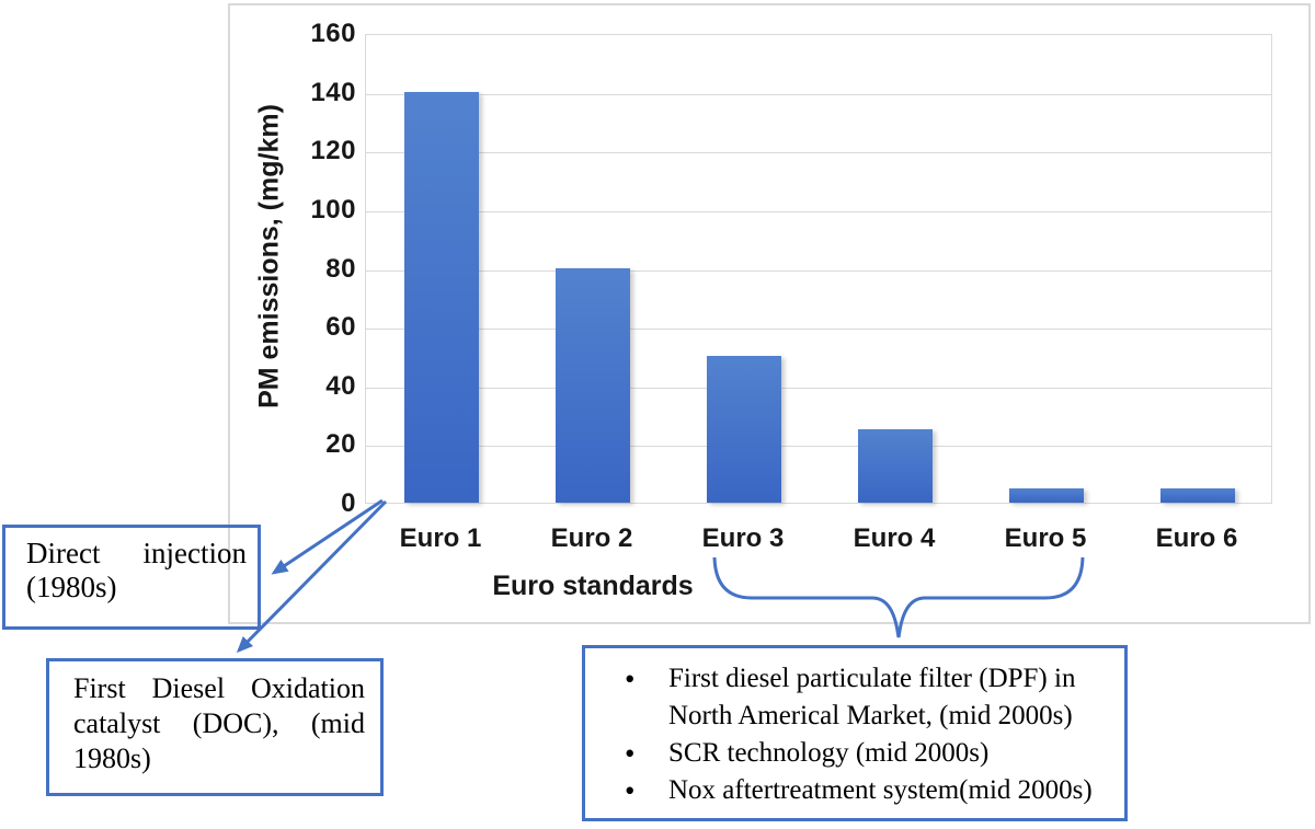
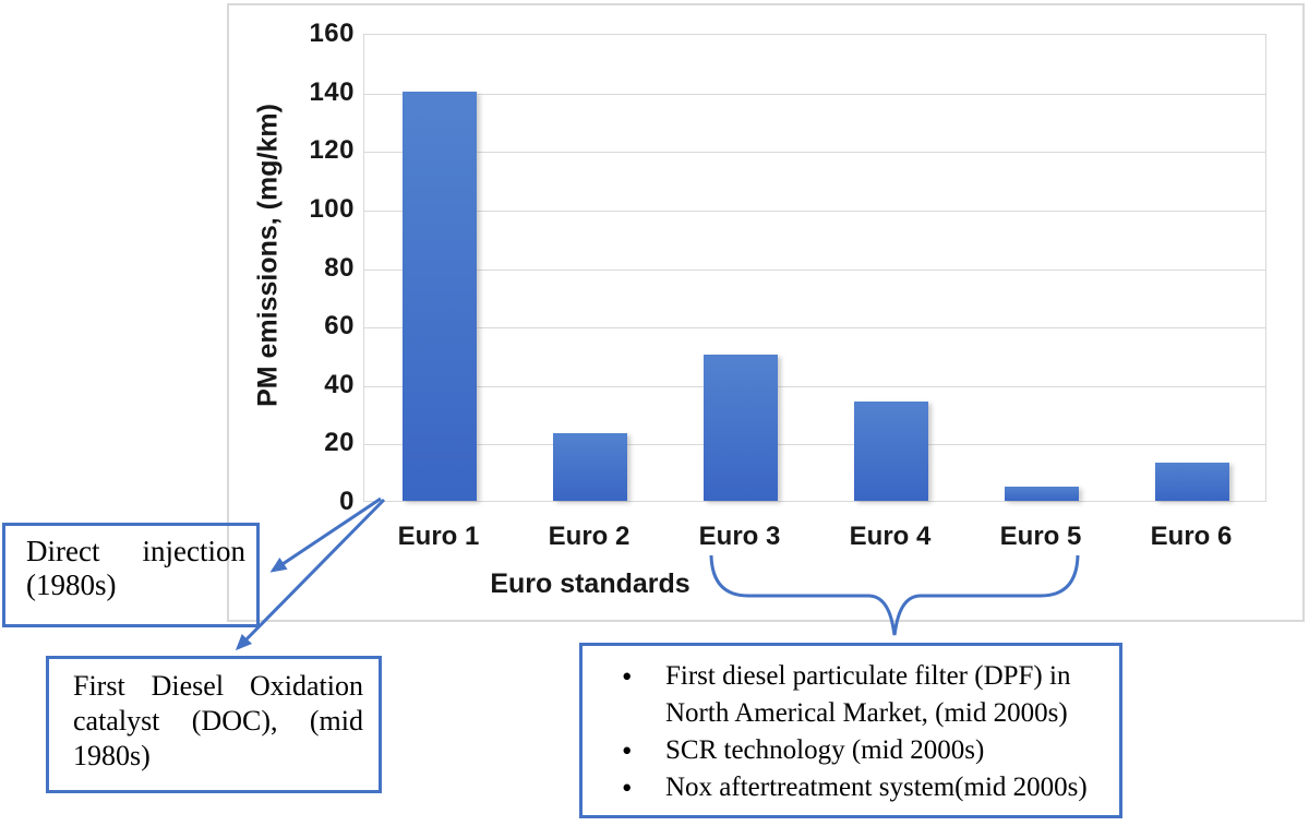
Euro 2: 80 -> 23
Euro 4: 25 -> 34
Euro 6: 5 -> 13
